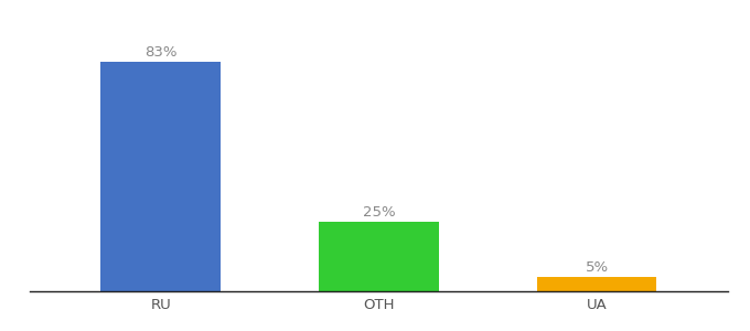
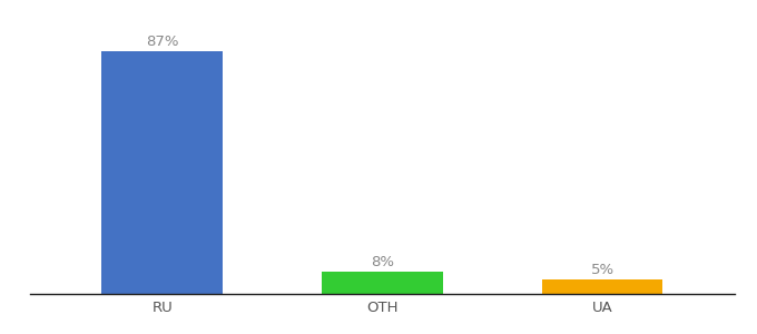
RU: 83% -> 87%
OTH: 25% -> 8%
